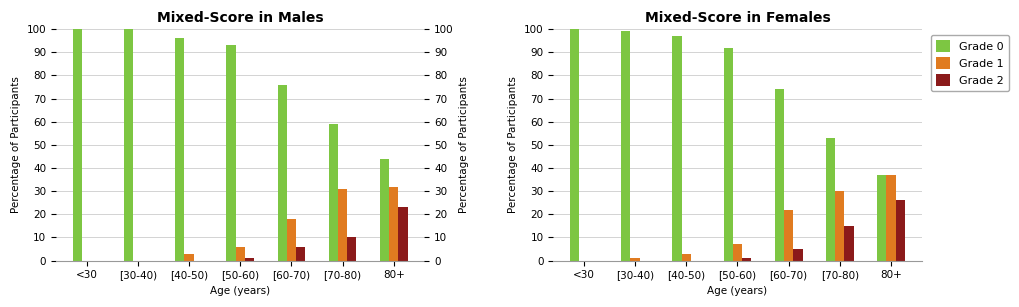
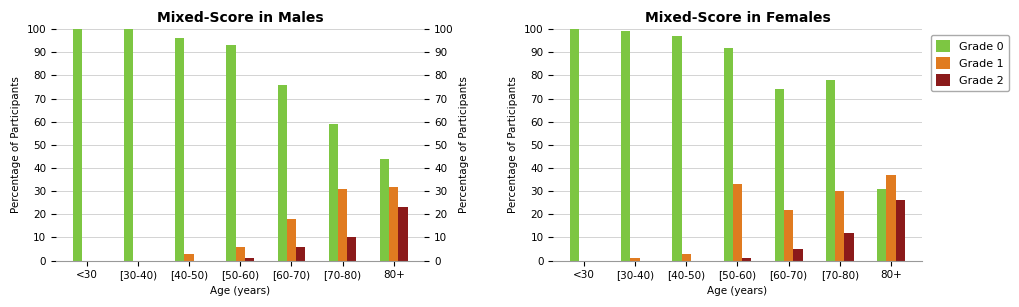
Mixed-Score in Females/Grade 1/[50-60): 7 -> 33
Mixed-Score in Females/Grade 0/[70-80): 53 -> 78
Mixed-Score in Females/Grade 2/[70-80): 15 -> 12
Mixed-Score in Females/Grade 0/80+: 37 -> 31
